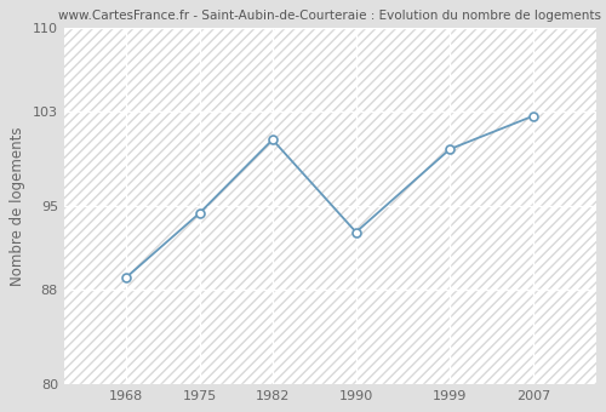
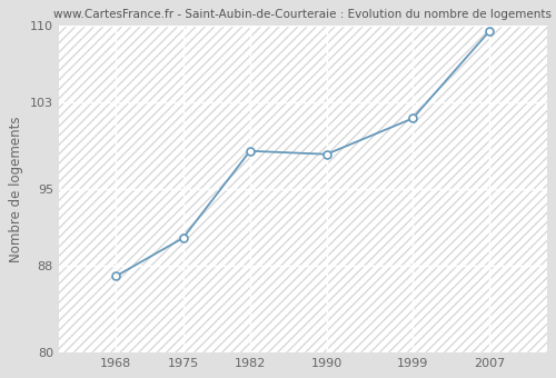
1968: 89.0 -> 87.0
1975: 94.4 -> 90.5
1982: 100.6 -> 98.5
1990: 92.8 -> 98.2
1999: 99.8 -> 101.5
2007: 102.6 -> 109.5
